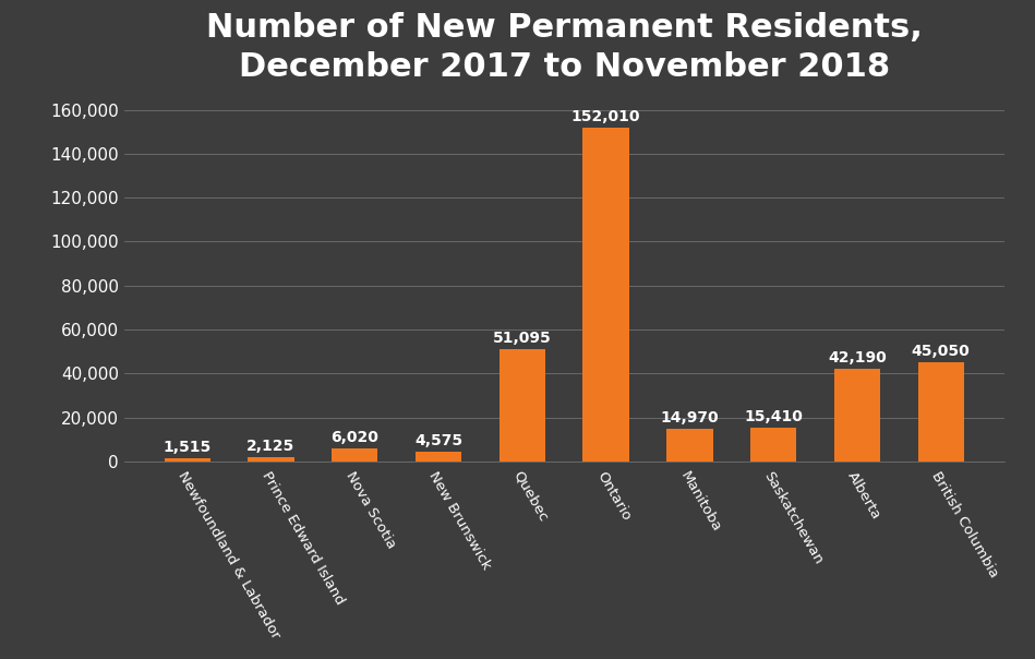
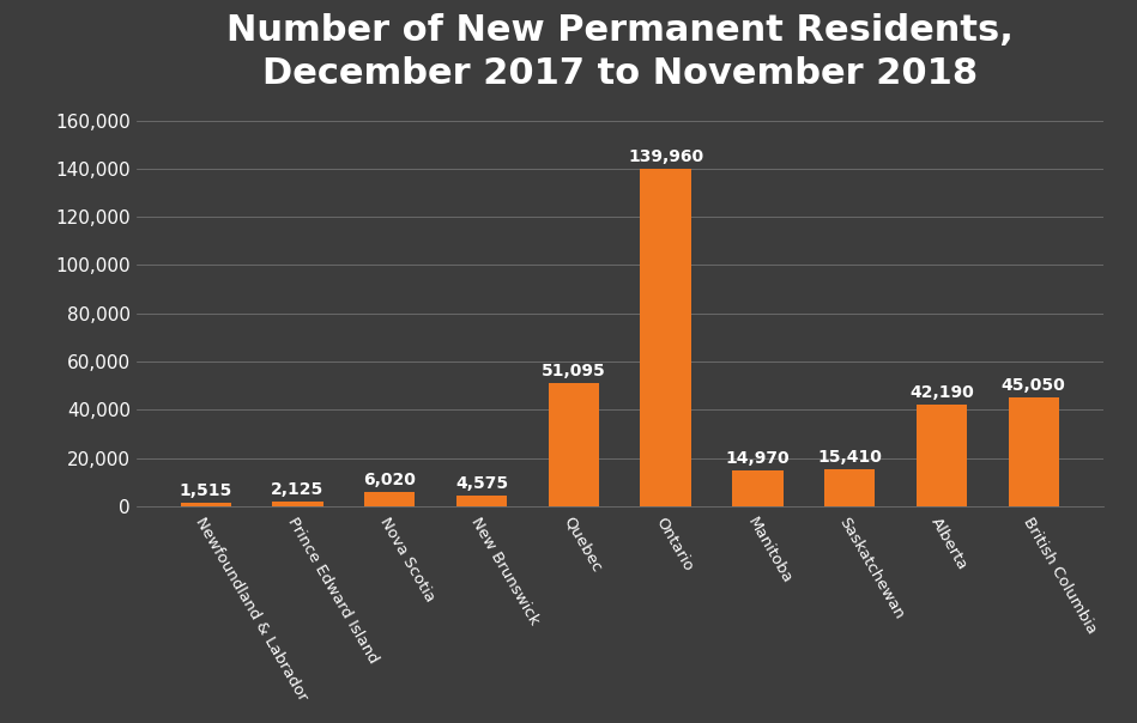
Ontario: 152,010 -> 139,960
